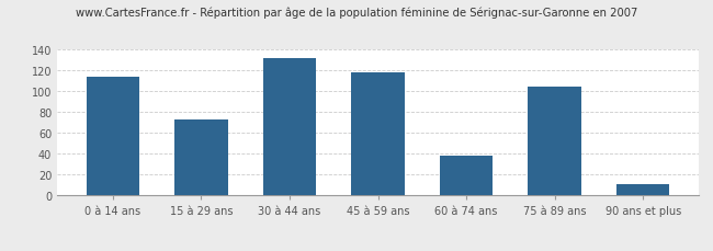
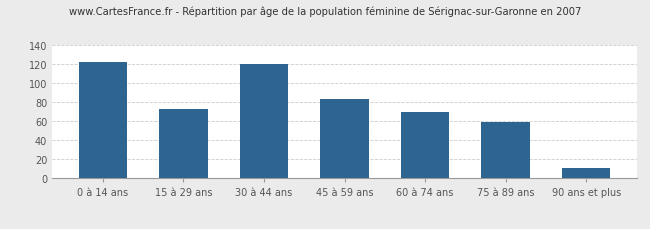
0 à 14 ans: 114 -> 122
30 à 44 ans: 132 -> 120
45 à 59 ans: 118 -> 83
60 à 74 ans: 38 -> 70
75 à 89 ans: 104 -> 59
